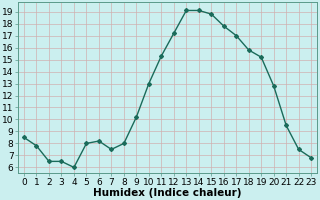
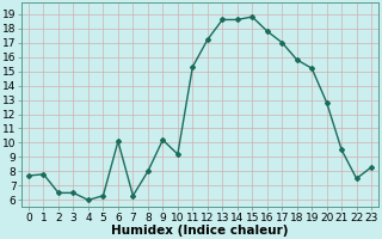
0: 8.5 -> 7.7
5: 8.0 -> 6.3
6: 8.2 -> 10.1
7: 7.5 -> 6.3
10: 13.0 -> 9.2
13: 19.1 -> 18.6
14: 19.1 -> 18.6
23: 6.8 -> 8.3
